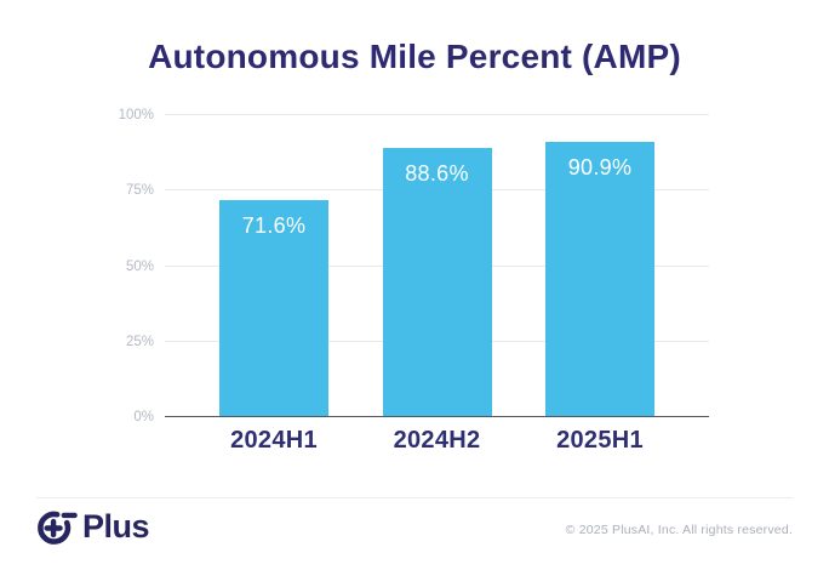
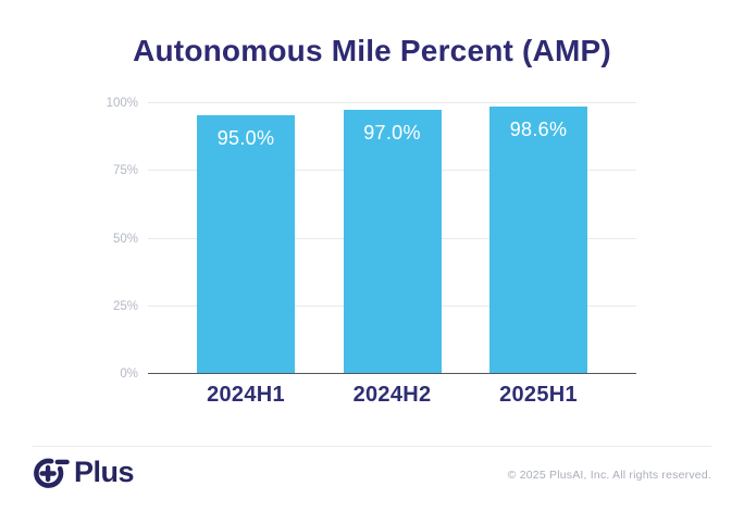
2024H1: 71.6% -> 95.0%
2024H2: 88.6% -> 97.0%
2025H1: 90.9% -> 98.6%
